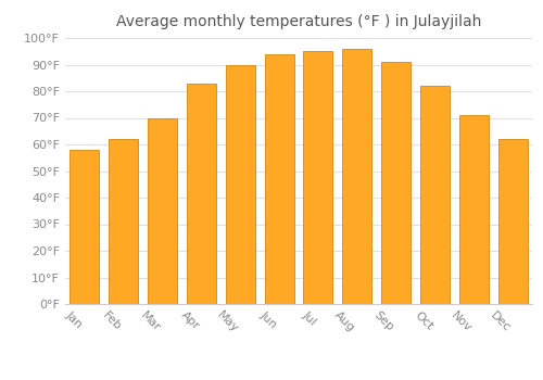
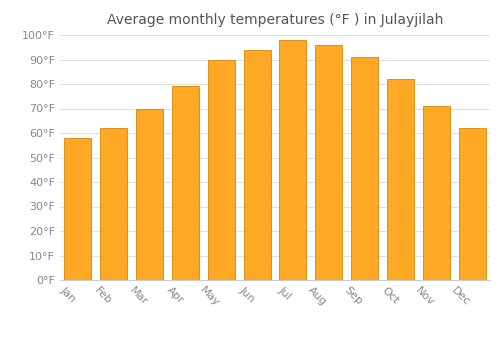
Apr: 83°F -> 79°F
Jul: 95°F -> 98°F
